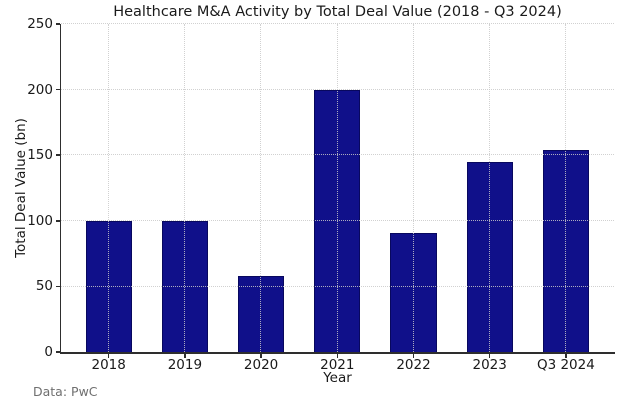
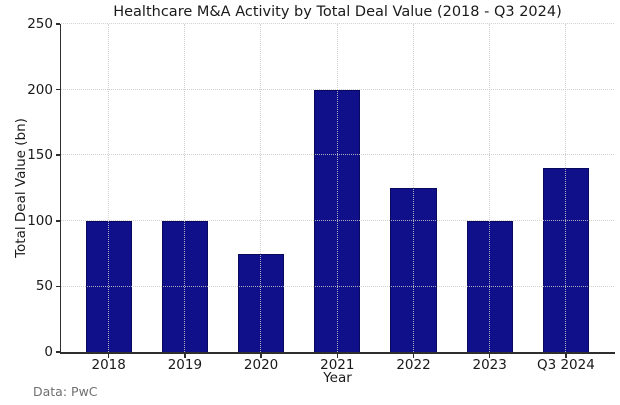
2020: 58 -> 75
2022: 91 -> 125
2023: 145 -> 100
Q3 2024: 154 -> 140
